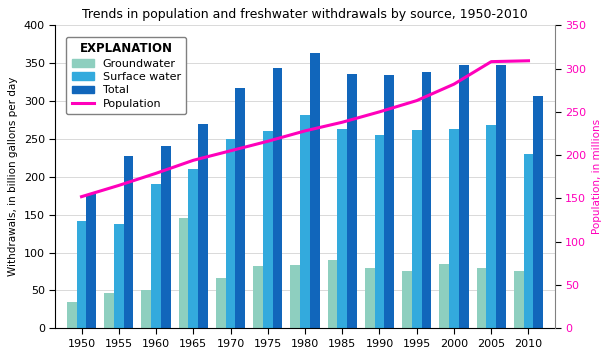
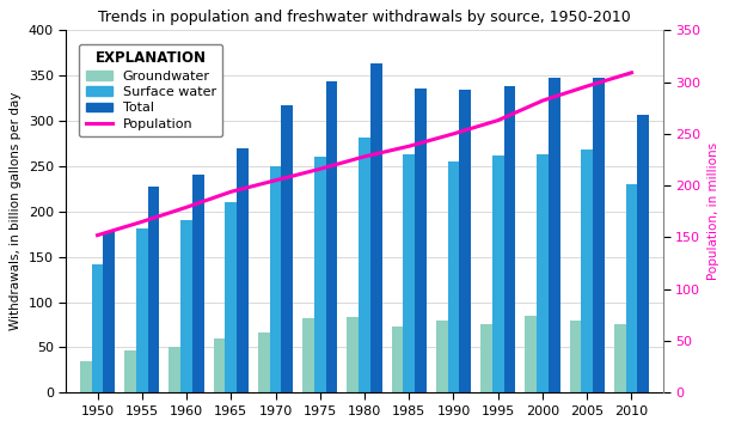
Surface water/1955: 138 -> 181
Groundwater/1965: 146 -> 60
Groundwater/1985: 90 -> 73
Population/2005: 308 -> 296
